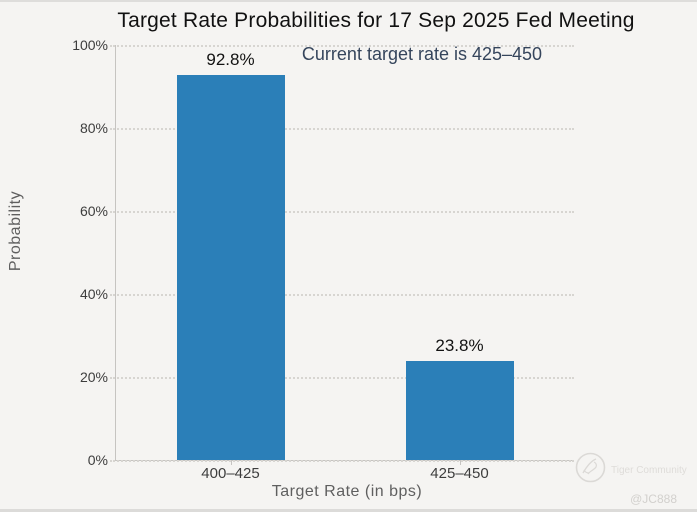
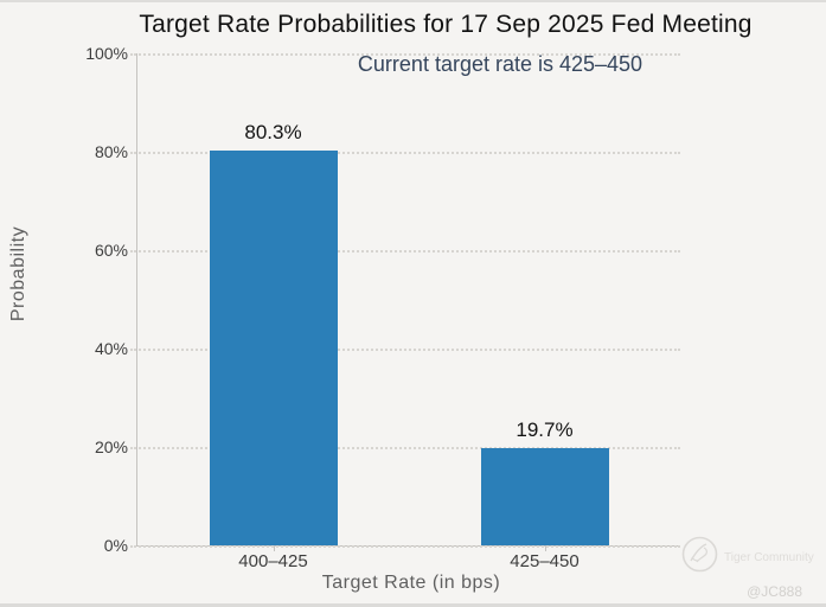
400–425: 92.8% -> 80.3%
425–450: 23.8% -> 19.7%
